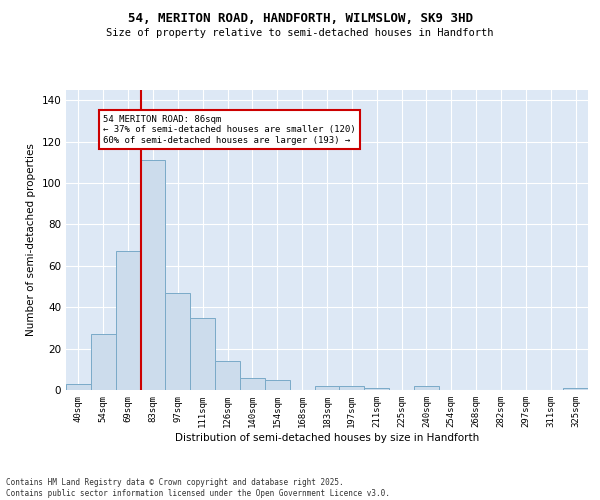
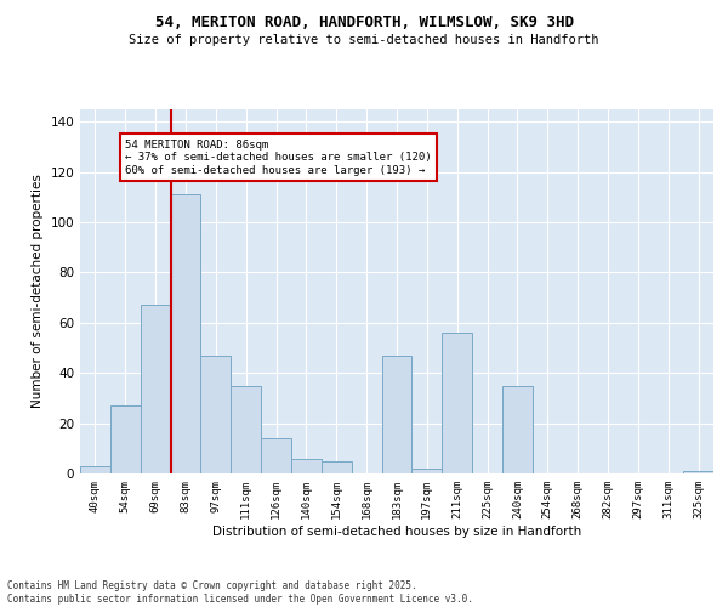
183sqm: 2 -> 47
211sqm: 1 -> 56
240sqm: 2 -> 35
